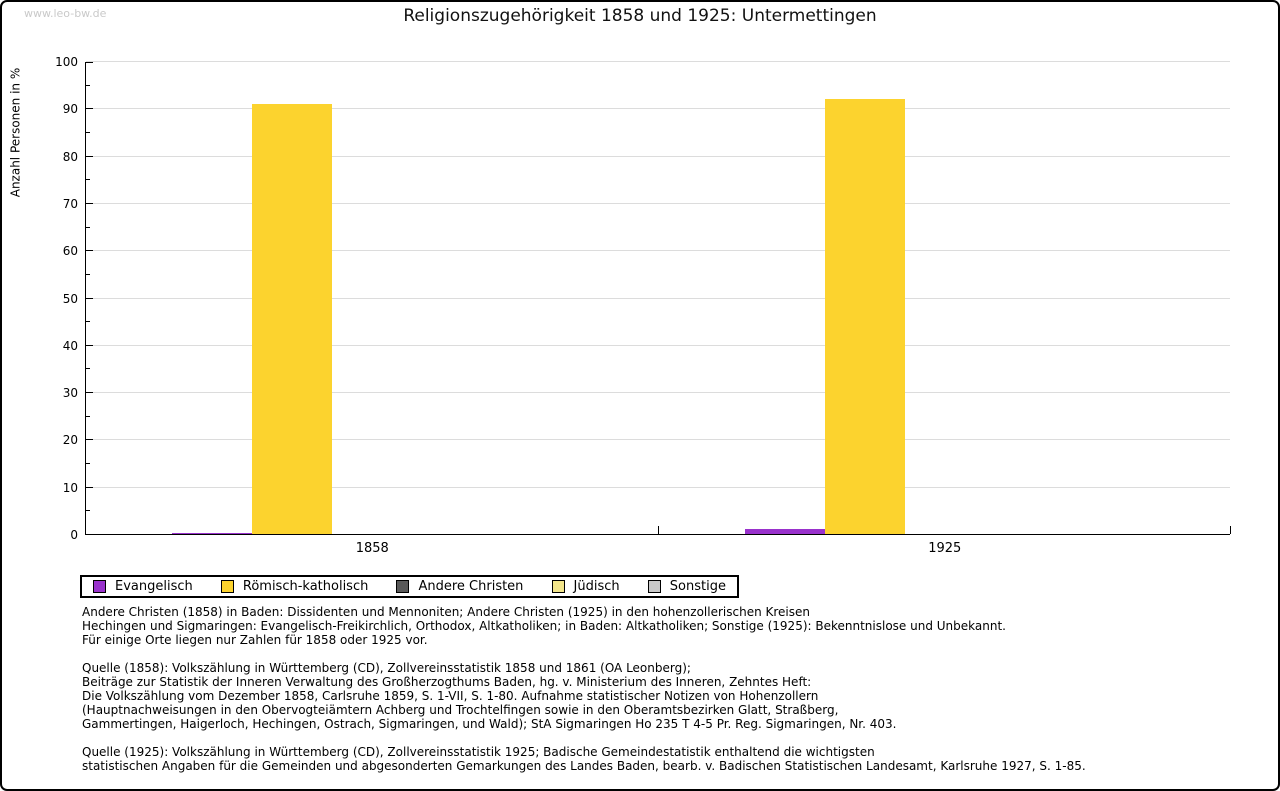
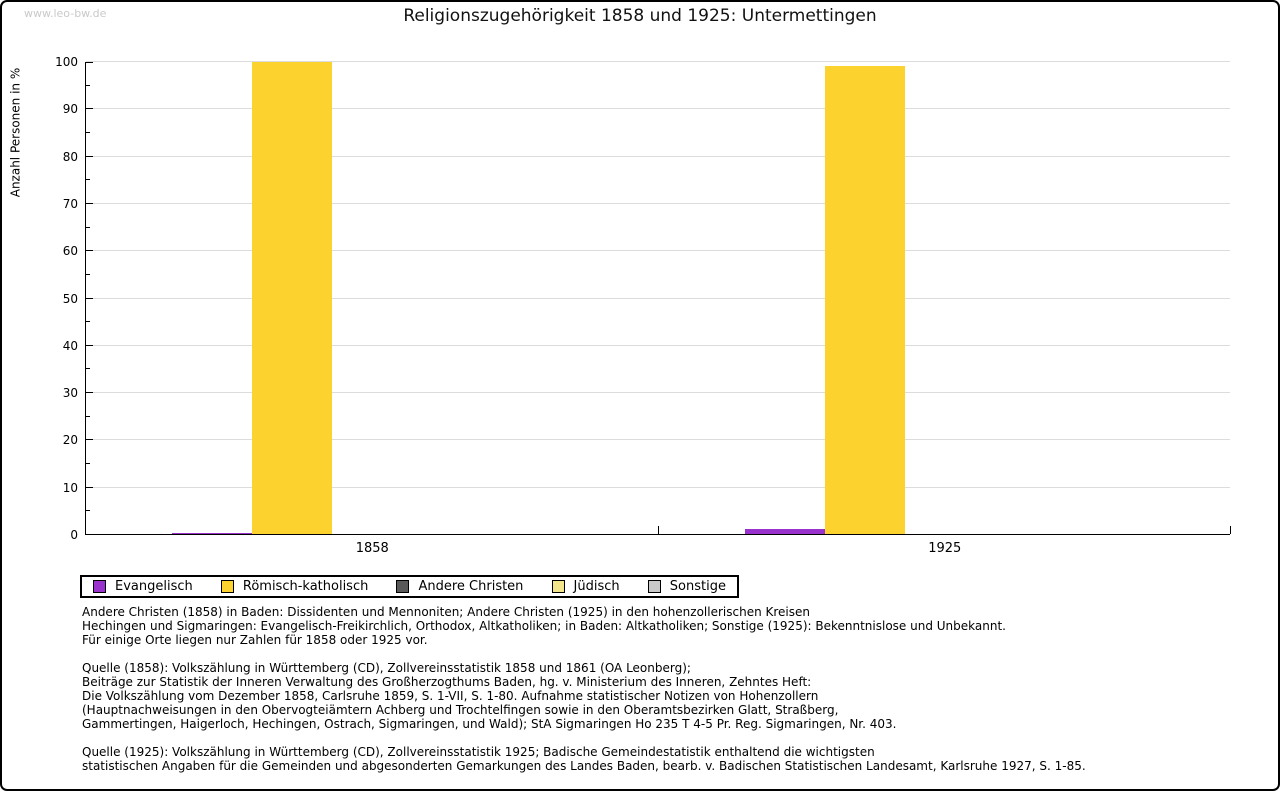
Römisch-katholisch/1858: 91 -> 100
Römisch-katholisch/1925: 92 -> 99
